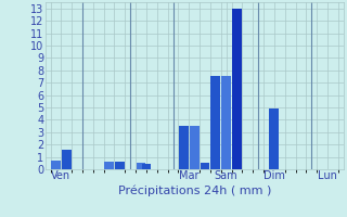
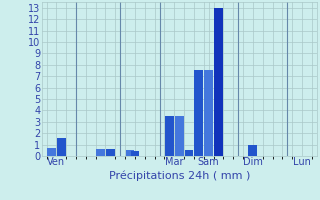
Dim: 4.9 -> 1.0
